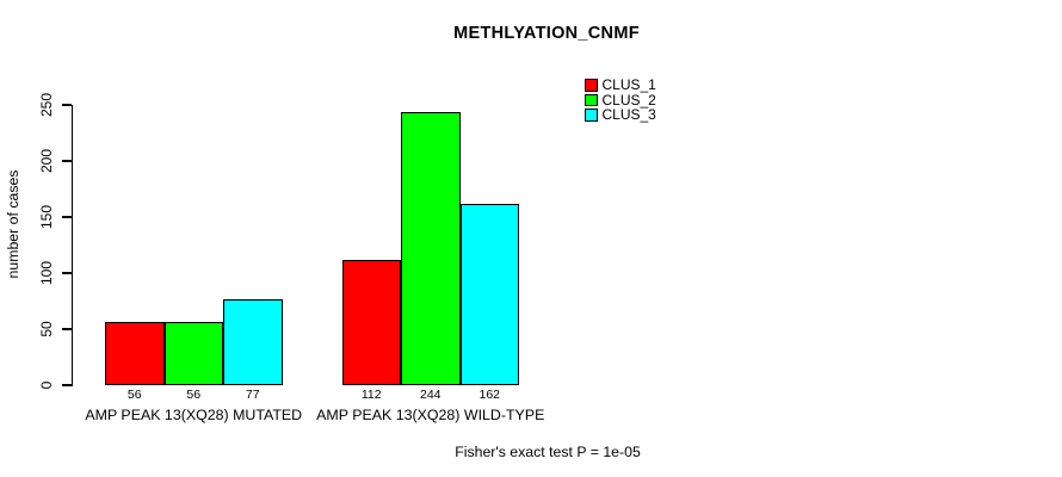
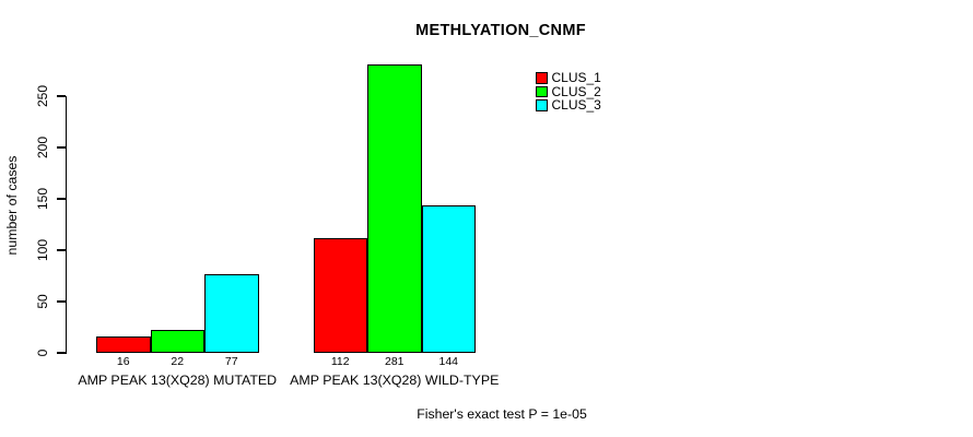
CLUS_1/AMP PEAK 13(XQ28) MUTATED: 56 -> 16
CLUS_2/AMP PEAK 13(XQ28) MUTATED: 56 -> 22
CLUS_2/AMP PEAK 13(XQ28) WILD-TYPE: 244 -> 281
CLUS_3/AMP PEAK 13(XQ28) WILD-TYPE: 162 -> 144
